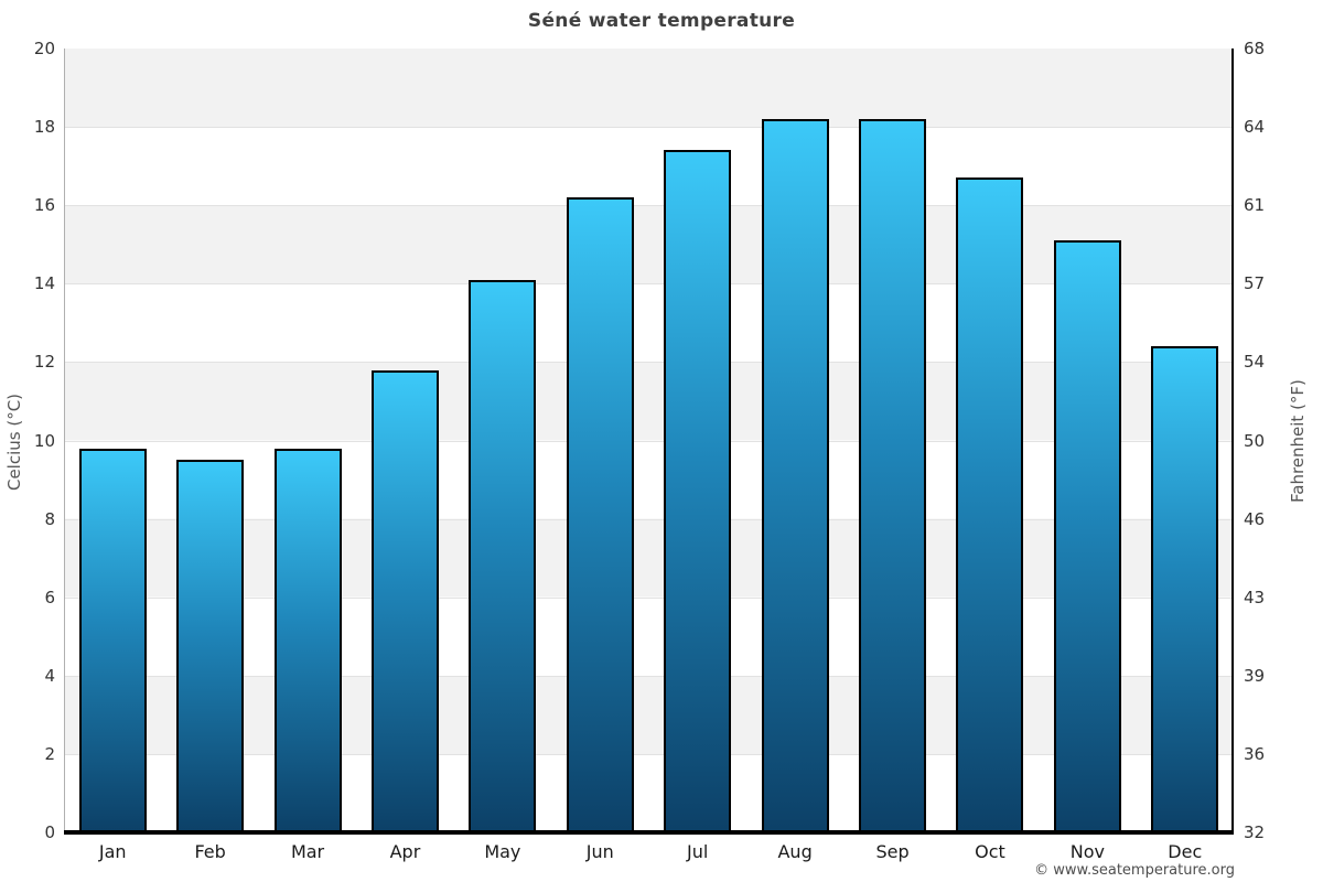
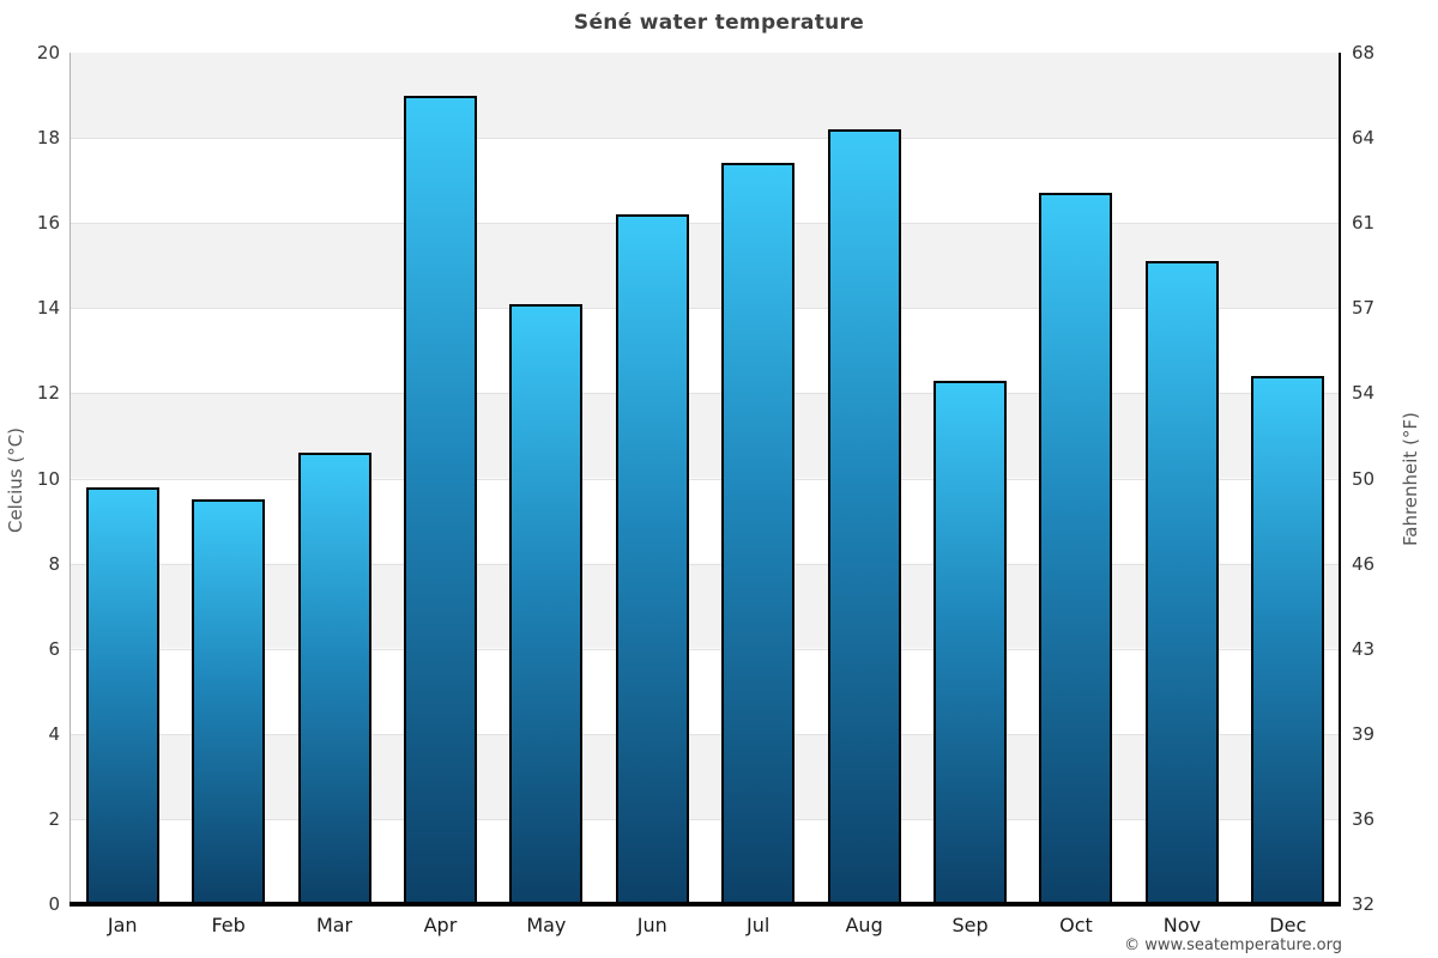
Mar: 9.8 -> 10.6
Apr: 11.8 -> 19.0
Sep: 18.2 -> 12.3
